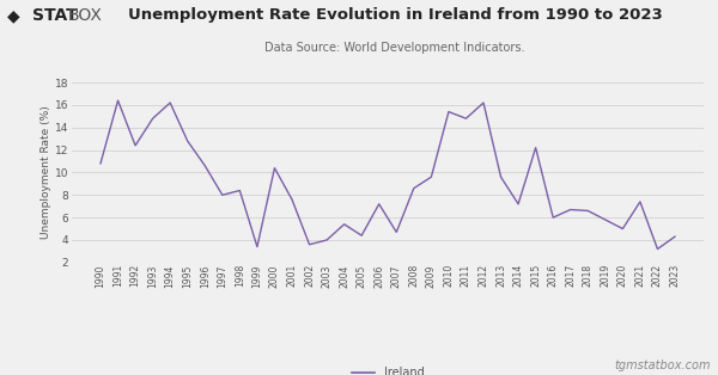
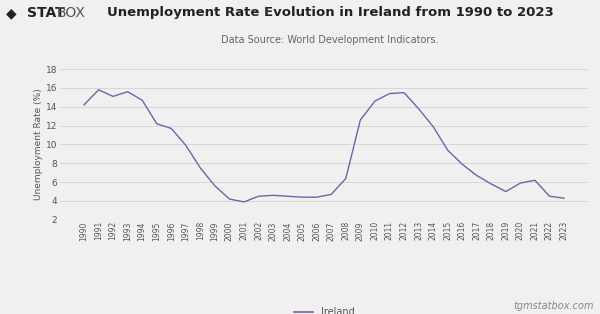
1990: 10.8 -> 14.2
1991: 16.4 -> 15.8
1992: 12.4 -> 15.1
1993: 14.8 -> 15.6
1994: 16.2 -> 14.7
1995: 12.8 -> 12.2
1996: 10.6 -> 11.7
1997: 8.0 -> 9.9
1998: 8.4 -> 7.5
1999: 3.4 -> 5.6
2000: 10.4 -> 4.2
2001: 7.6 -> 3.9
2002: 3.6 -> 4.5
2003: 4.0 -> 4.6
2004: 5.4 -> 4.5
2006: 7.2 -> 4.4
2008: 8.6 -> 6.4
2009: 9.6 -> 12.6
2010: 15.4 -> 14.6
2011: 14.8 -> 15.4
2012: 16.2 -> 15.5
2013: 9.6 -> 13.8
2014: 7.2 -> 11.9
2015: 12.2 -> 9.4
2016: 6.0 -> 7.9
2018: 6.6 -> 5.8
2019: 5.8 -> 5.0
2020: 5.0 -> 5.9
2021: 7.4 -> 6.2
2022: 3.2 -> 4.5
